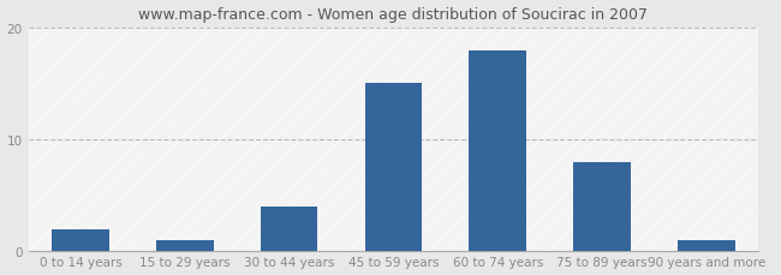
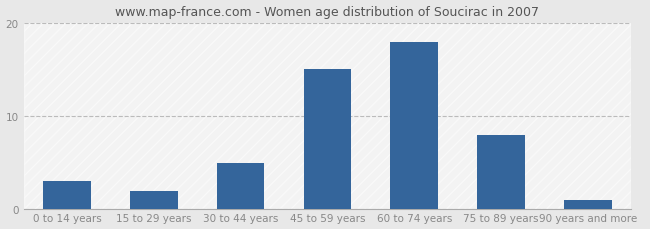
0 to 14 years: 2 -> 3
15 to 29 years: 1 -> 2
30 to 44 years: 4 -> 5
